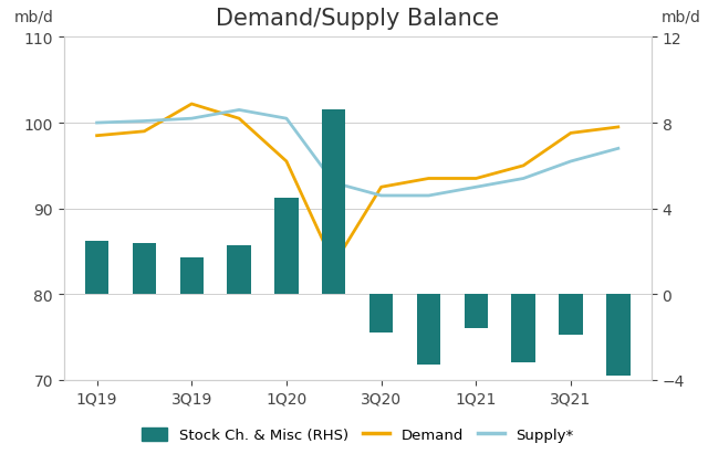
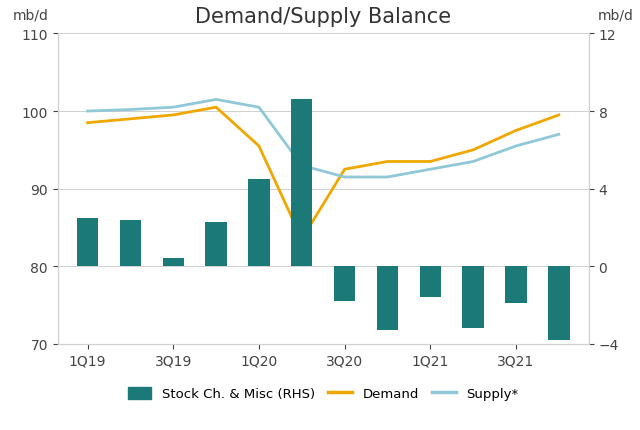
Stock Ch. & Misc (RHS)/3Q19: 1.7 -> 0.4
Demand/3Q19: 102.2 -> 99.5
Demand/3Q21: 98.8 -> 97.5
